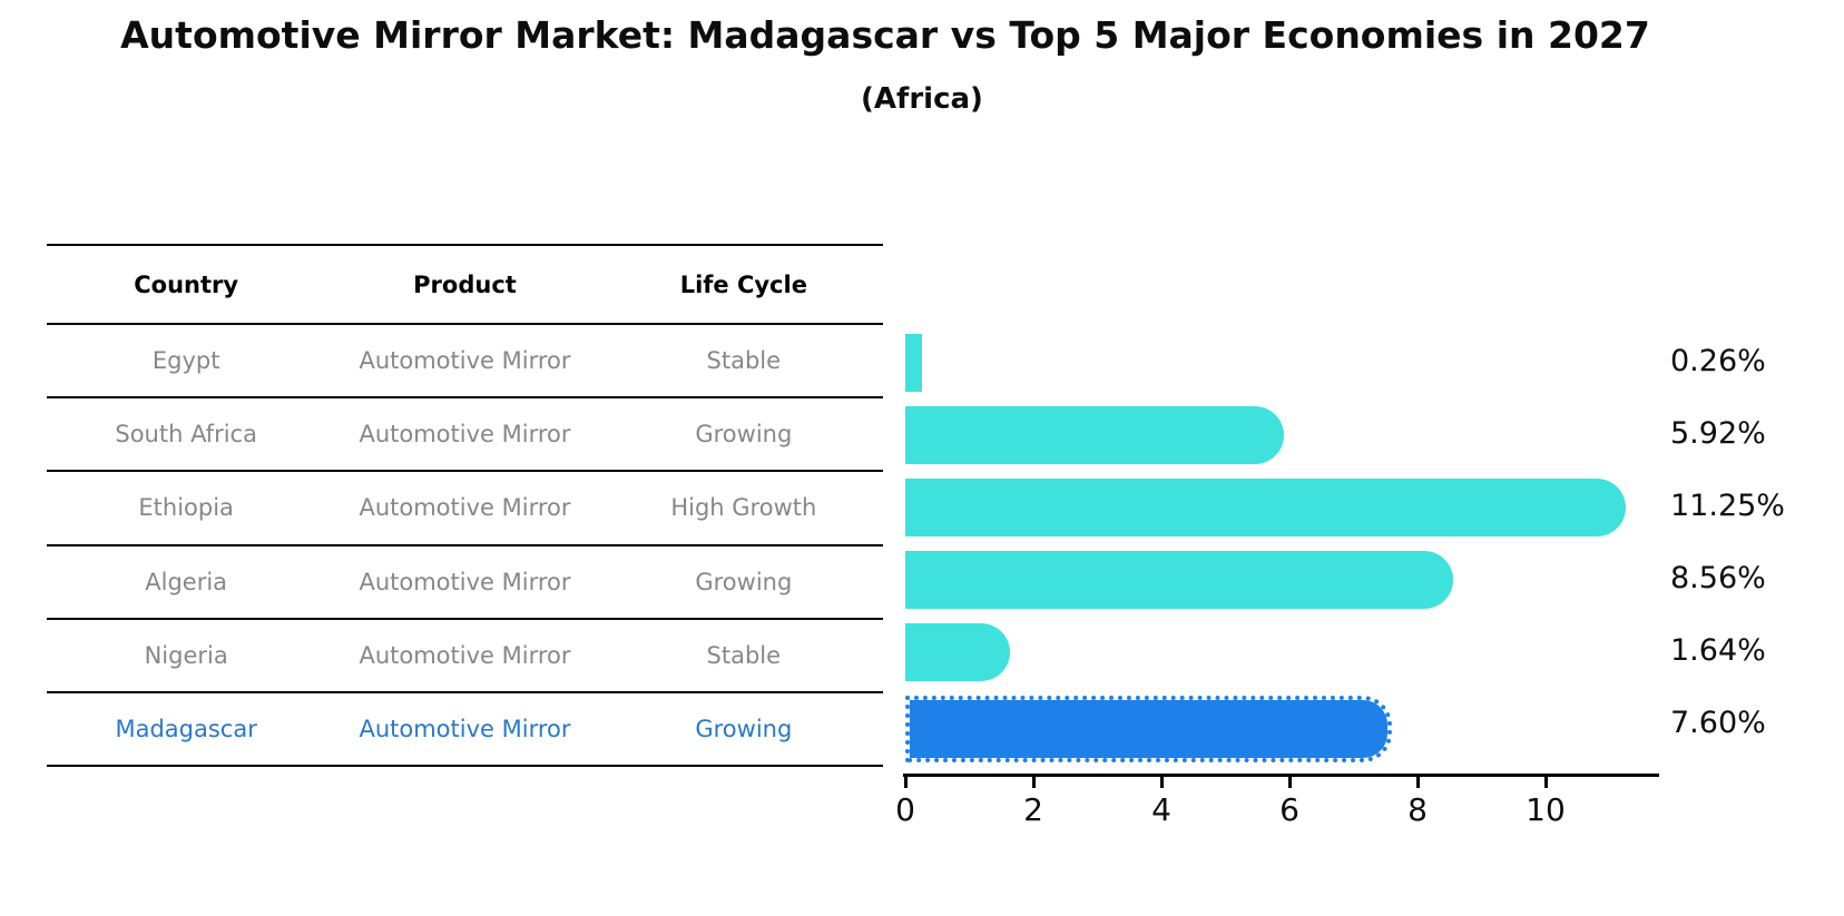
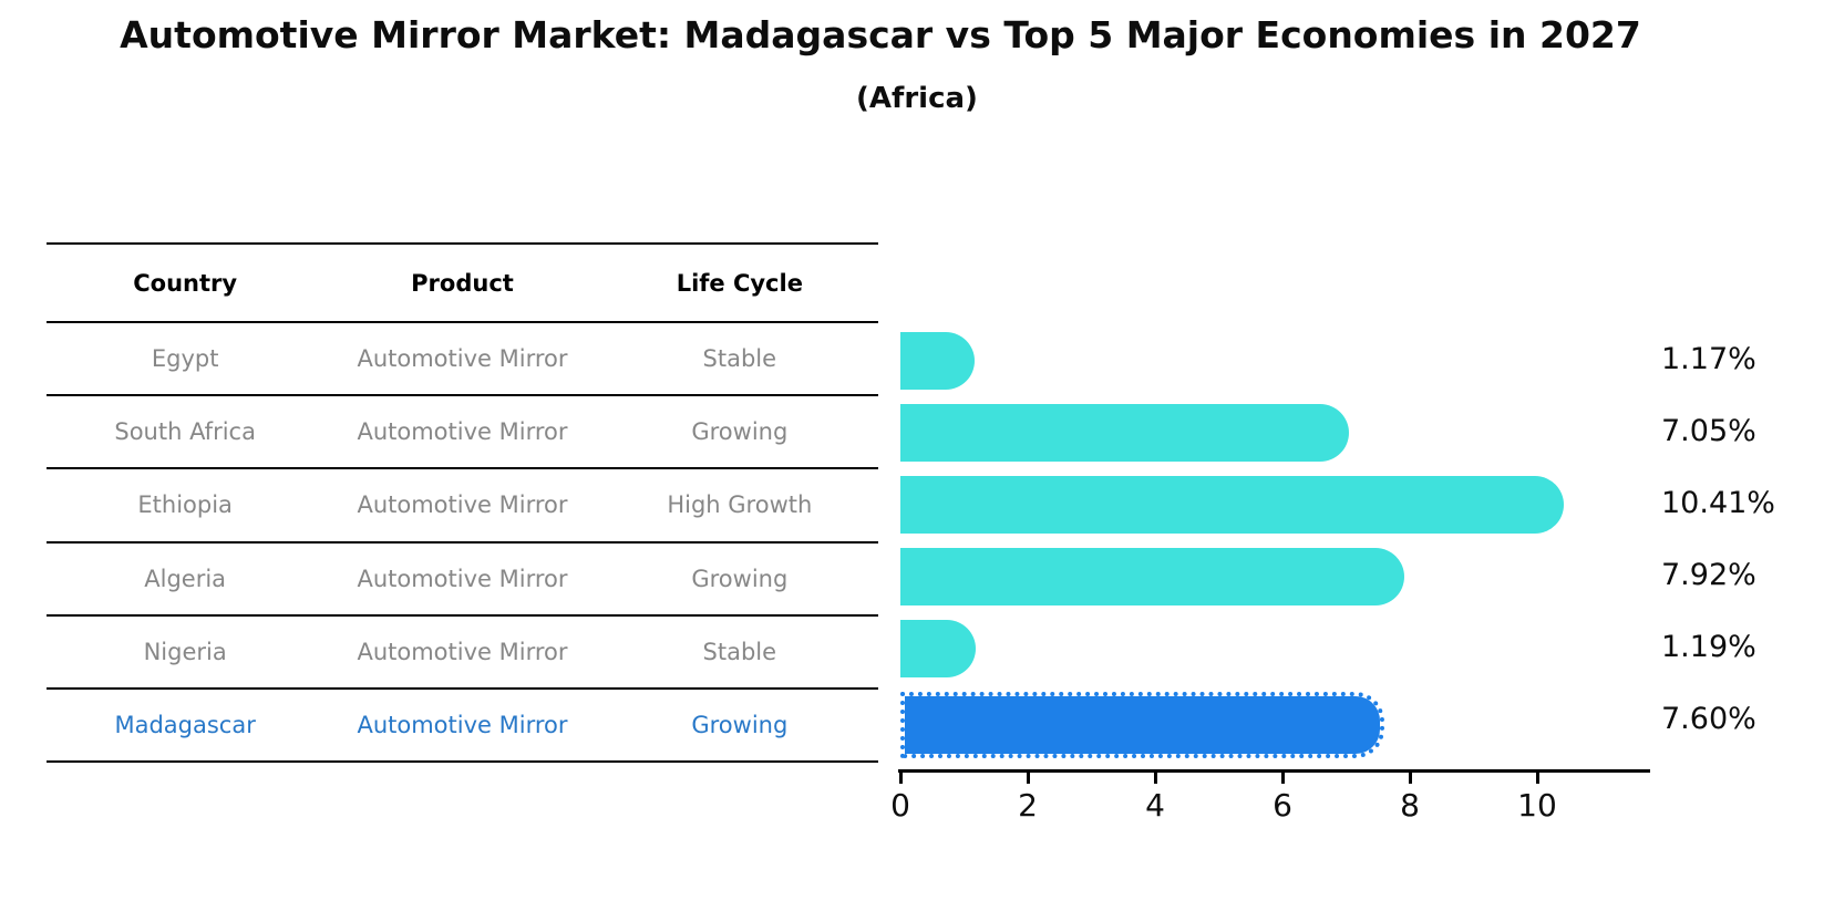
Egypt: 0.26% -> 1.17%
South Africa: 5.92% -> 7.05%
Ethiopia: 11.25% -> 10.41%
Algeria: 8.56% -> 7.92%
Nigeria: 1.64% -> 1.19%
